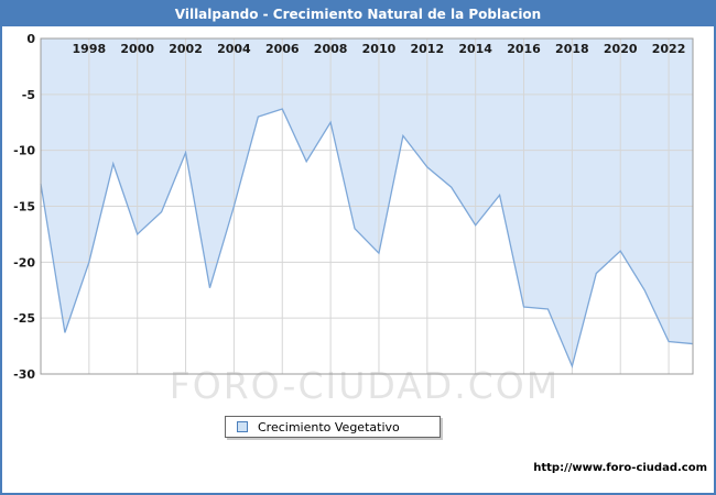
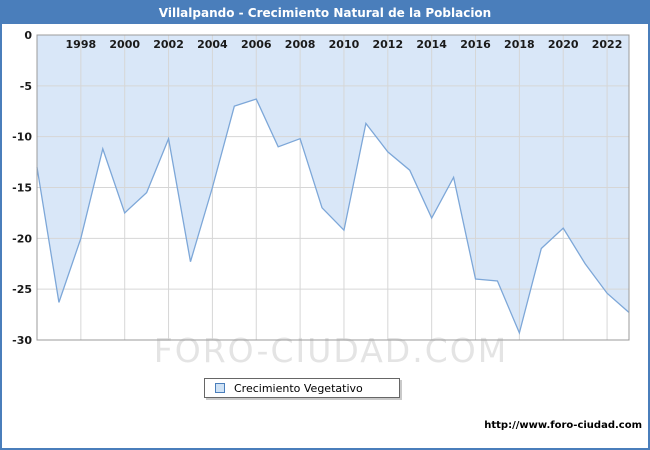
2008: -7.5 -> -10.2
2014: -16.7 -> -18.0
2022: -27.1 -> -25.4
